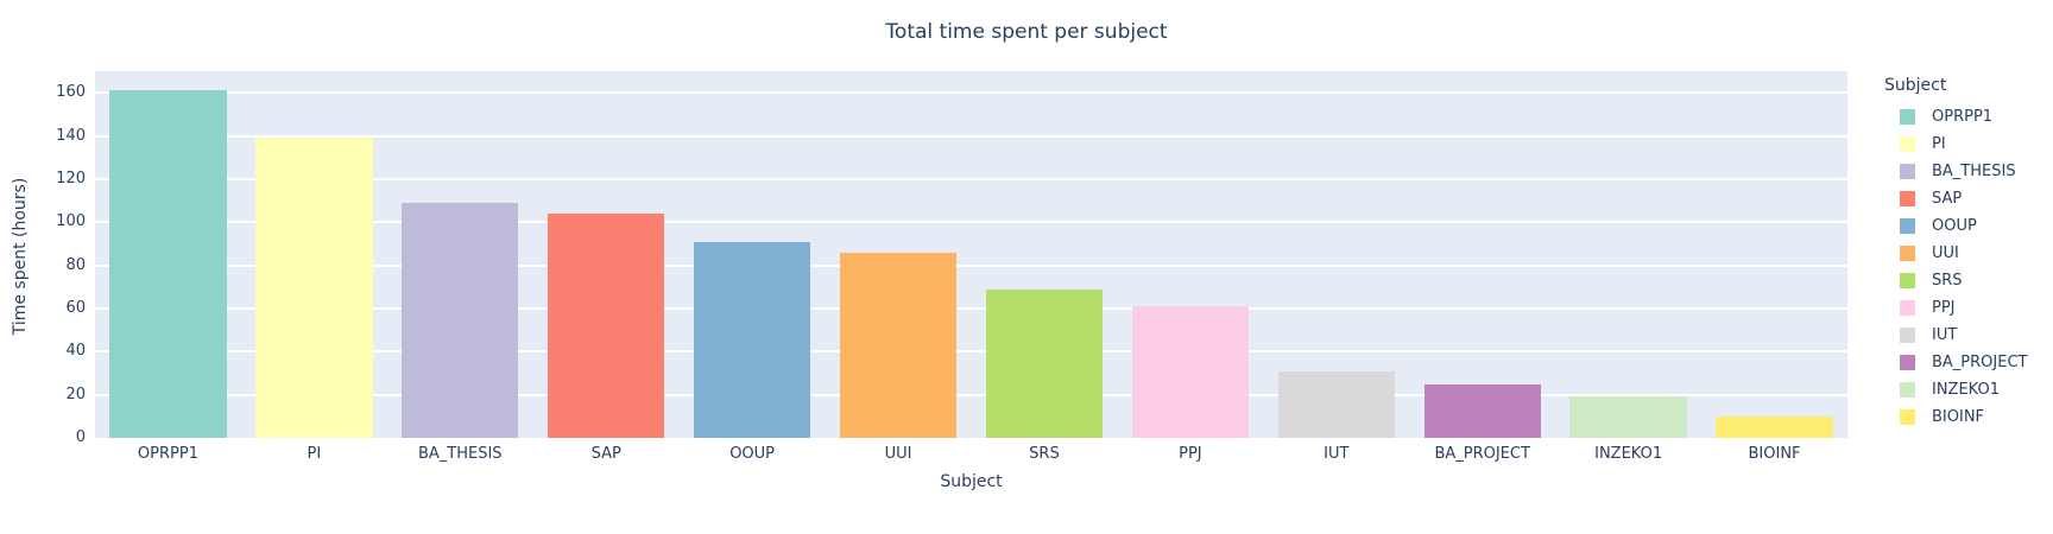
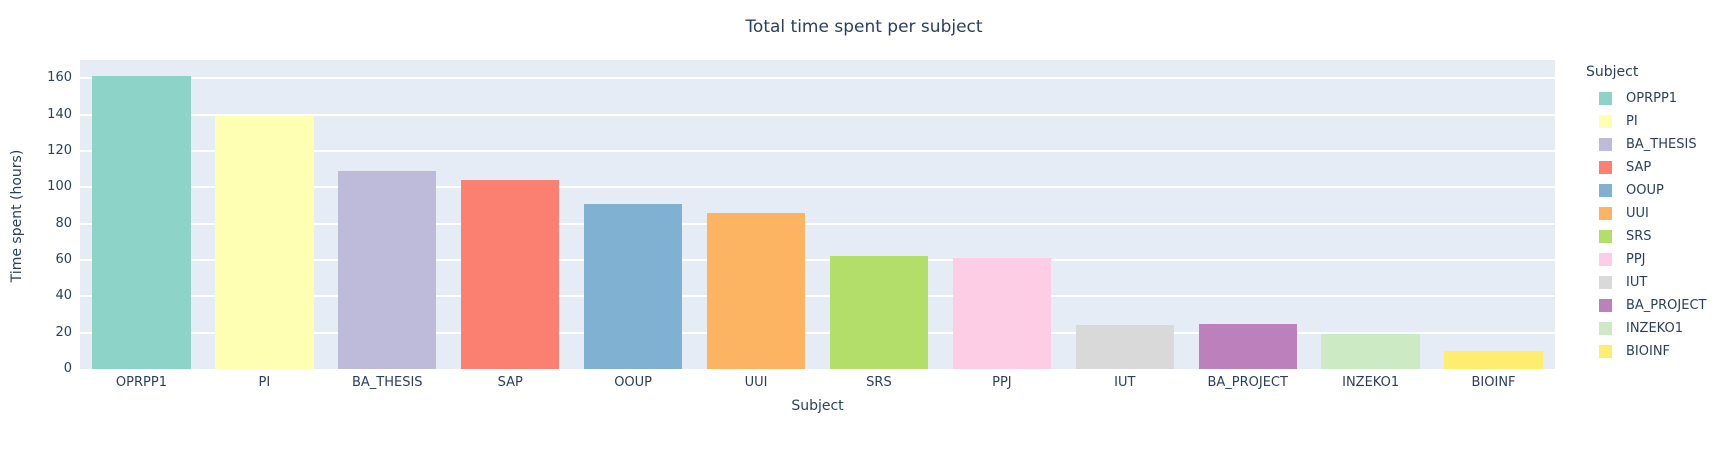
SRS: 69 -> 62
IUT: 31 -> 24
